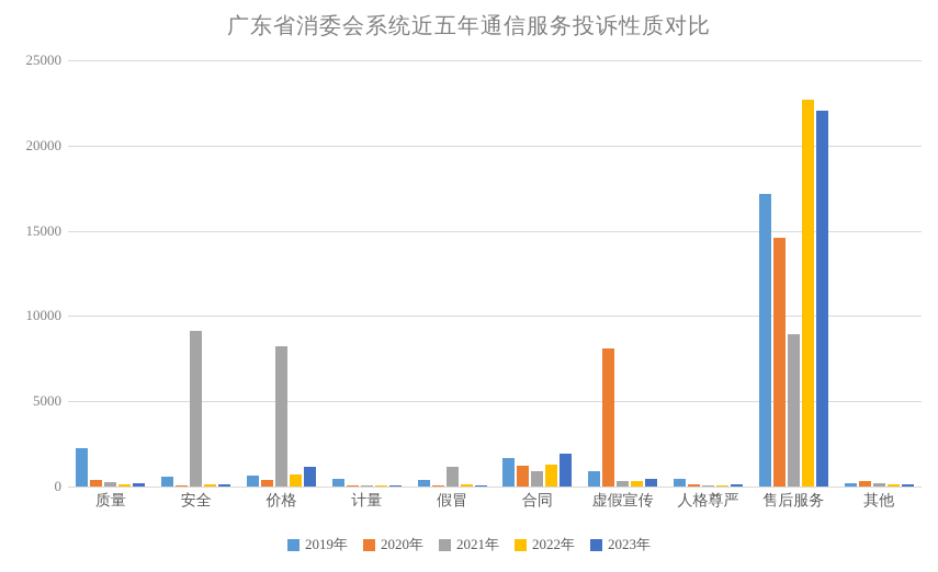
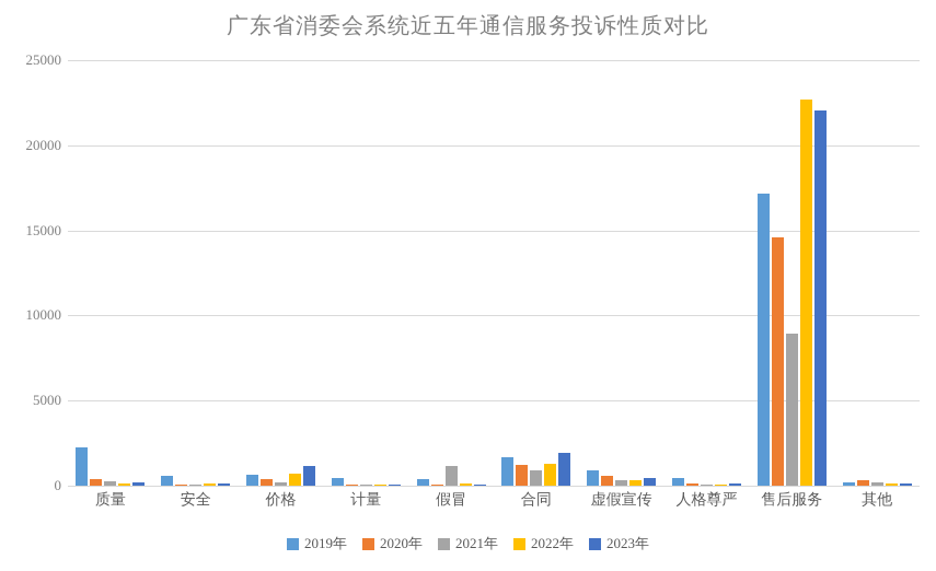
2021年/安全: 9100 -> 100
2021年/价格: 8200 -> 200
2020年/虚假宣传: 8100 -> 600
